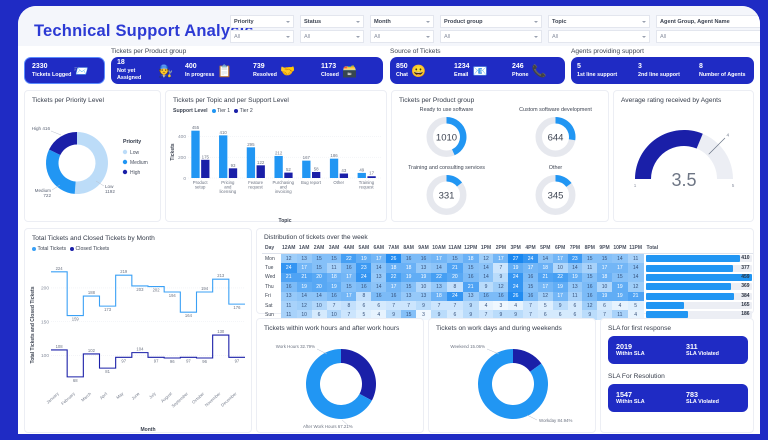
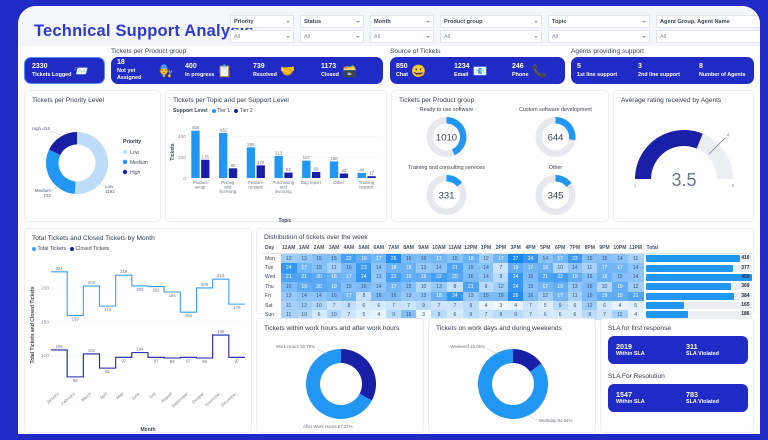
Tickets per Topic and per Support Level/Tier 1/Pricing and licensing: 410 -> 432
Tickets per Topic and per Support Level/Tier 1/Other: 186 -> 160
Total Tickets and Closed Tickets by Month/Total Tickets/March: 188 -> 203
Total Tickets and Closed Tickets by Month/Total Tickets/October: 194 -> 200
